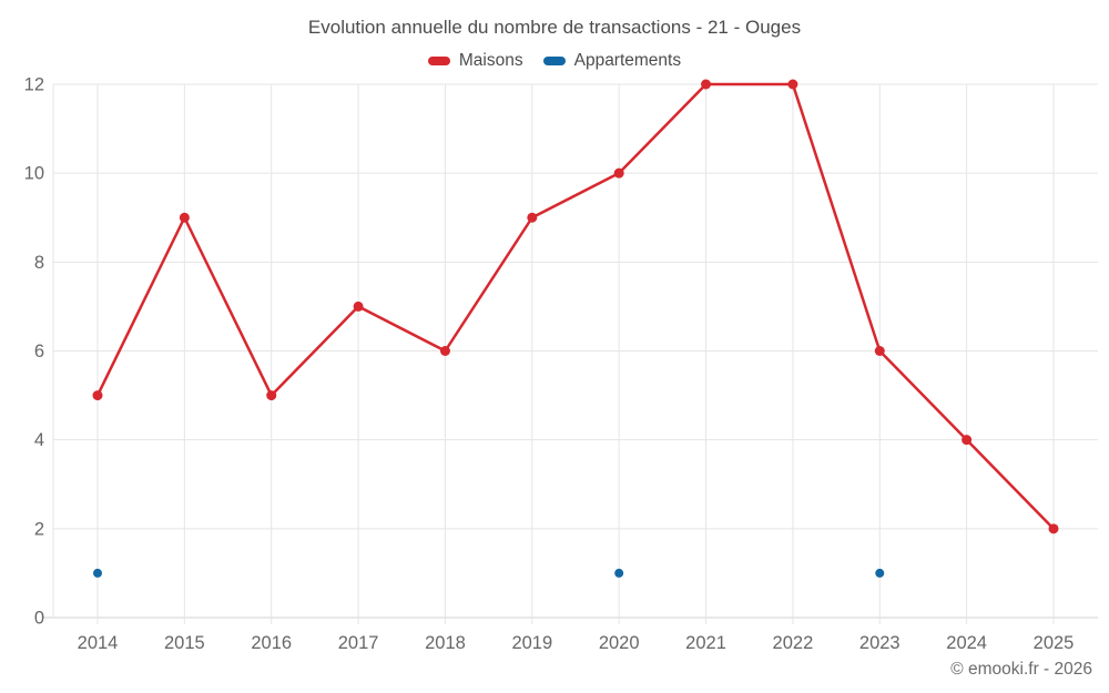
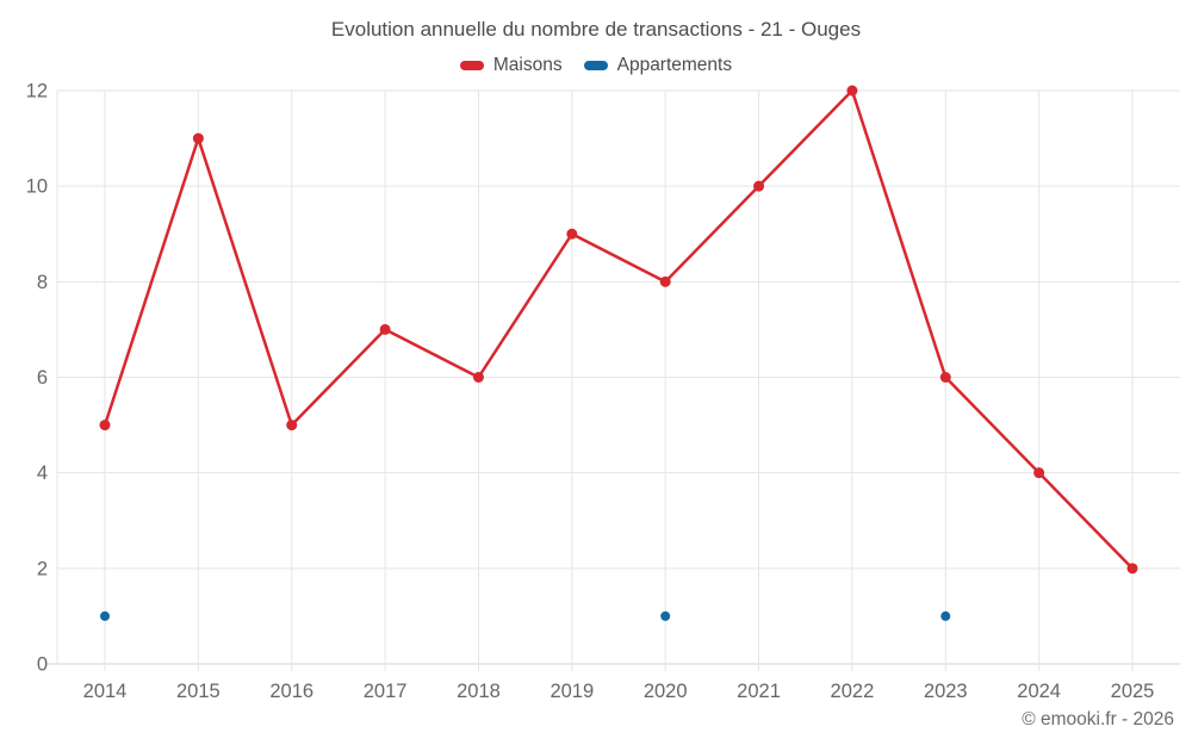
Maisons/2015: 9 -> 11
Maisons/2020: 10 -> 8
Maisons/2021: 12 -> 10
